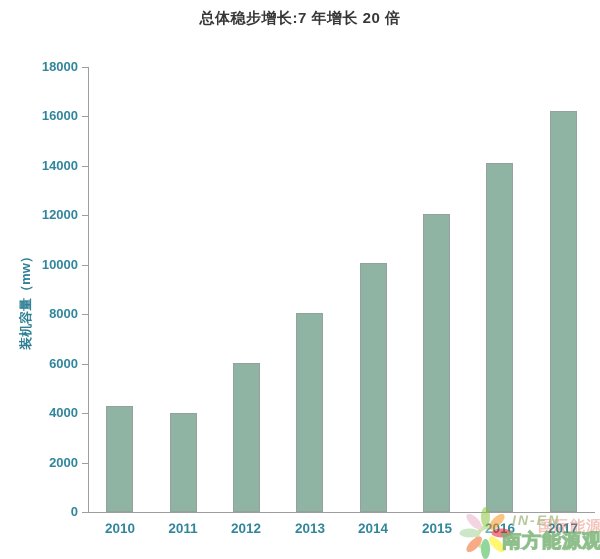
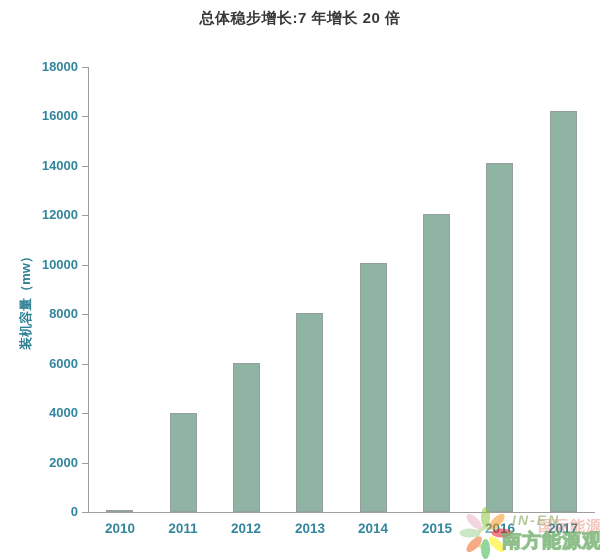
2010: 4300 -> 100
